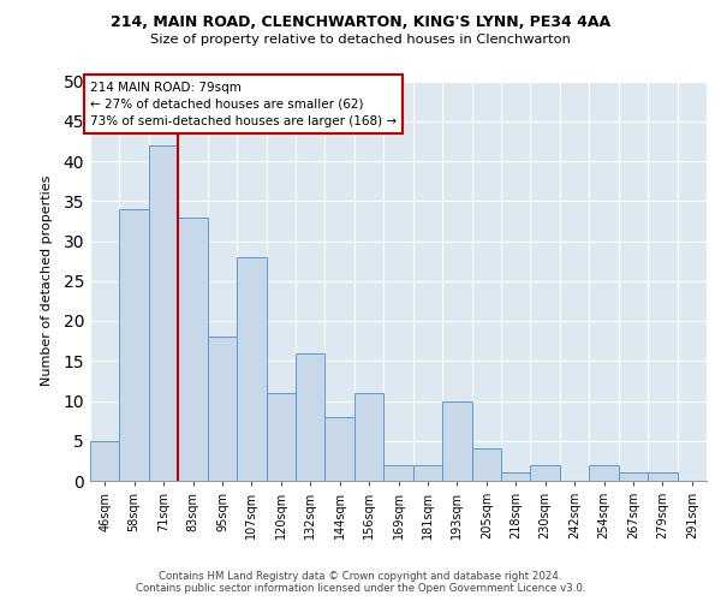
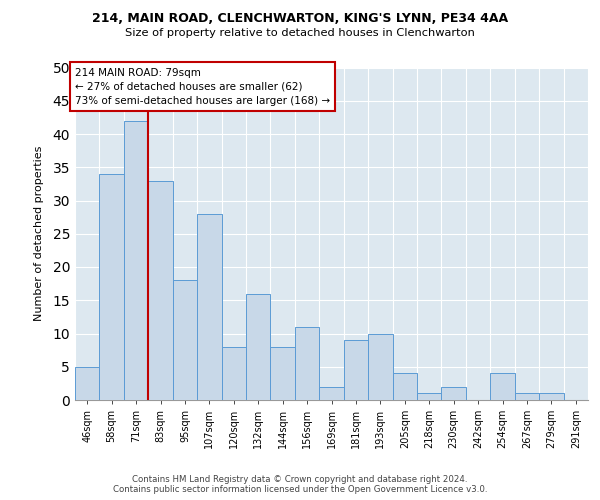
120sqm: 11 -> 8
181sqm: 2 -> 9
254sqm: 2 -> 4
